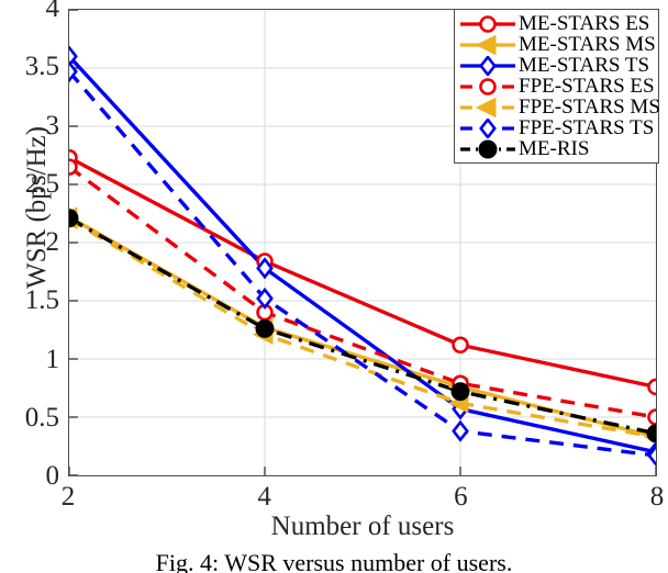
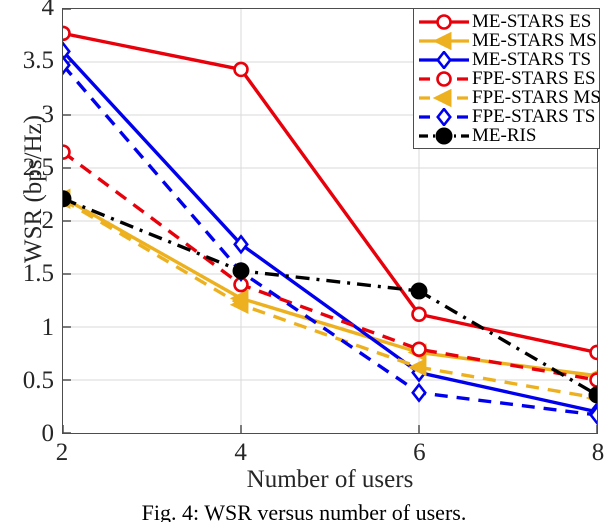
ME-STARS ES/2: 2.73 -> 3.77
ME-STARS ES/4: 1.84 -> 3.43
ME-RIS/4: 1.26 -> 1.53
ME-RIS/6: 0.72 -> 1.34
ME-STARS MS/8: 0.33 -> 0.54
